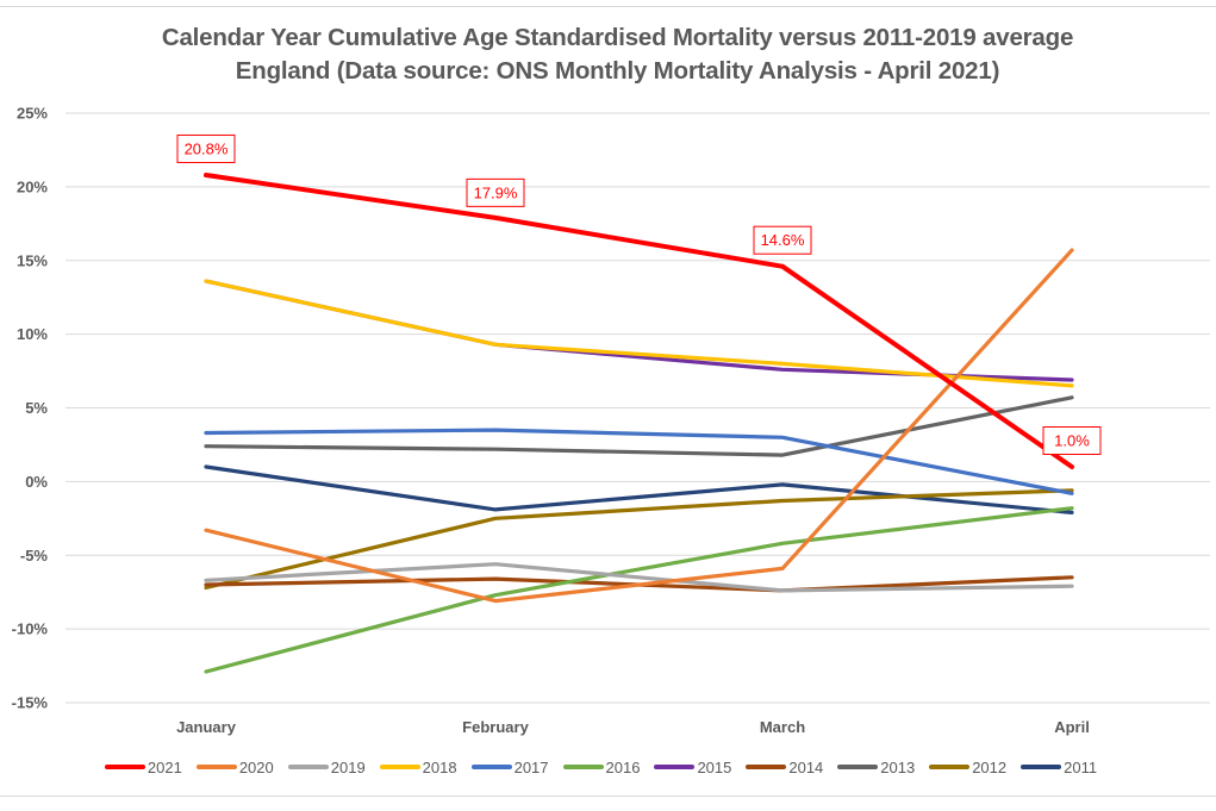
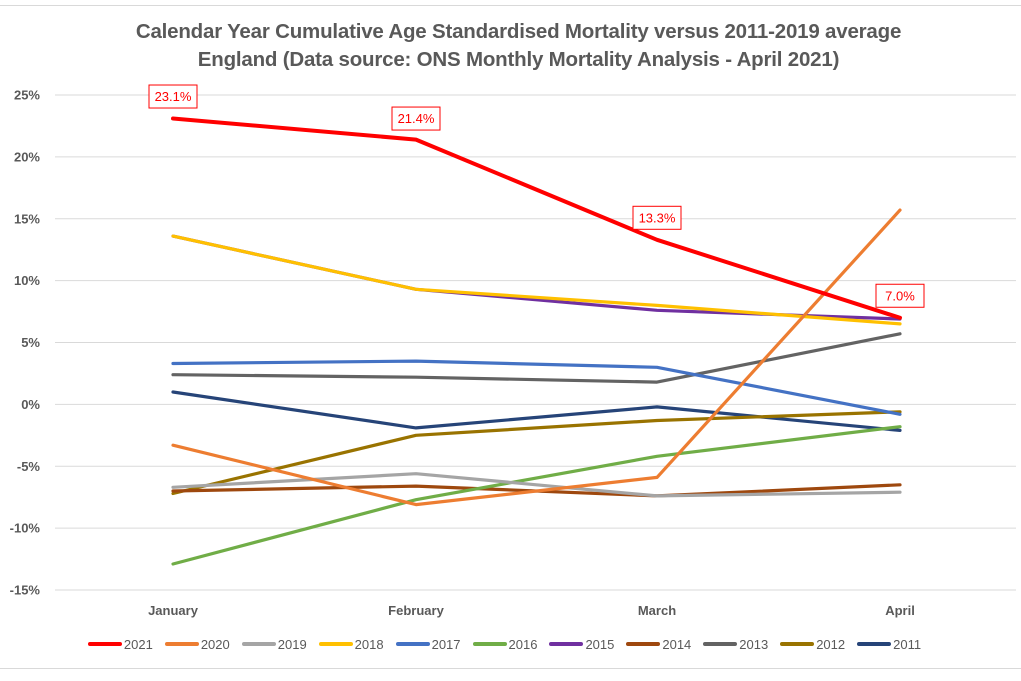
2021/January: 20.8% -> 23.1%
2021/February: 17.9% -> 21.4%
2021/March: 14.6% -> 13.3%
2021/April: 1.0% -> 7.0%
